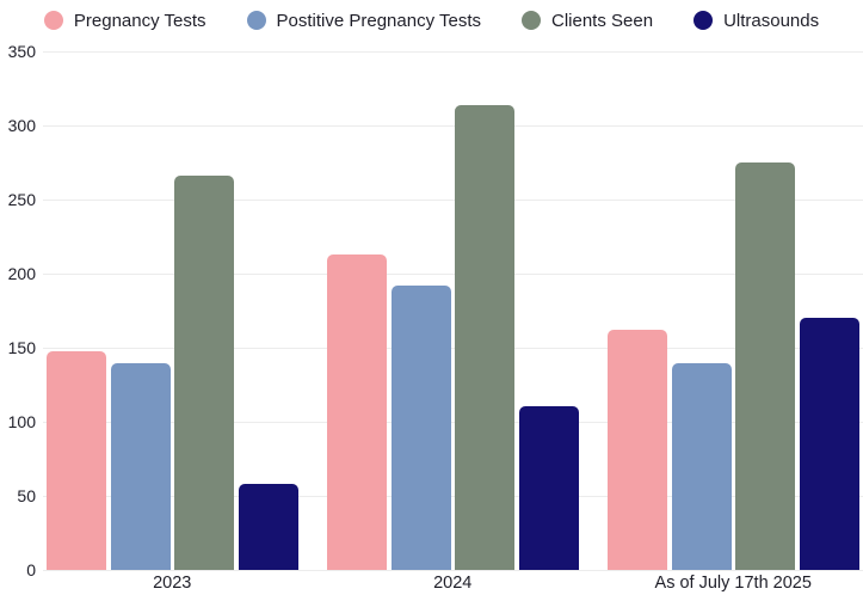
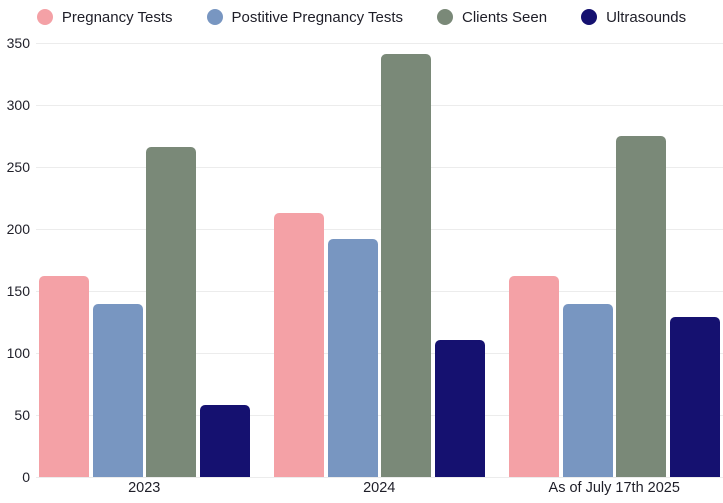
Pregnancy Tests/2023: 148 -> 162
Clients Seen/2024: 314 -> 341
Ultrasounds/As of July 17th 2025: 170 -> 129
